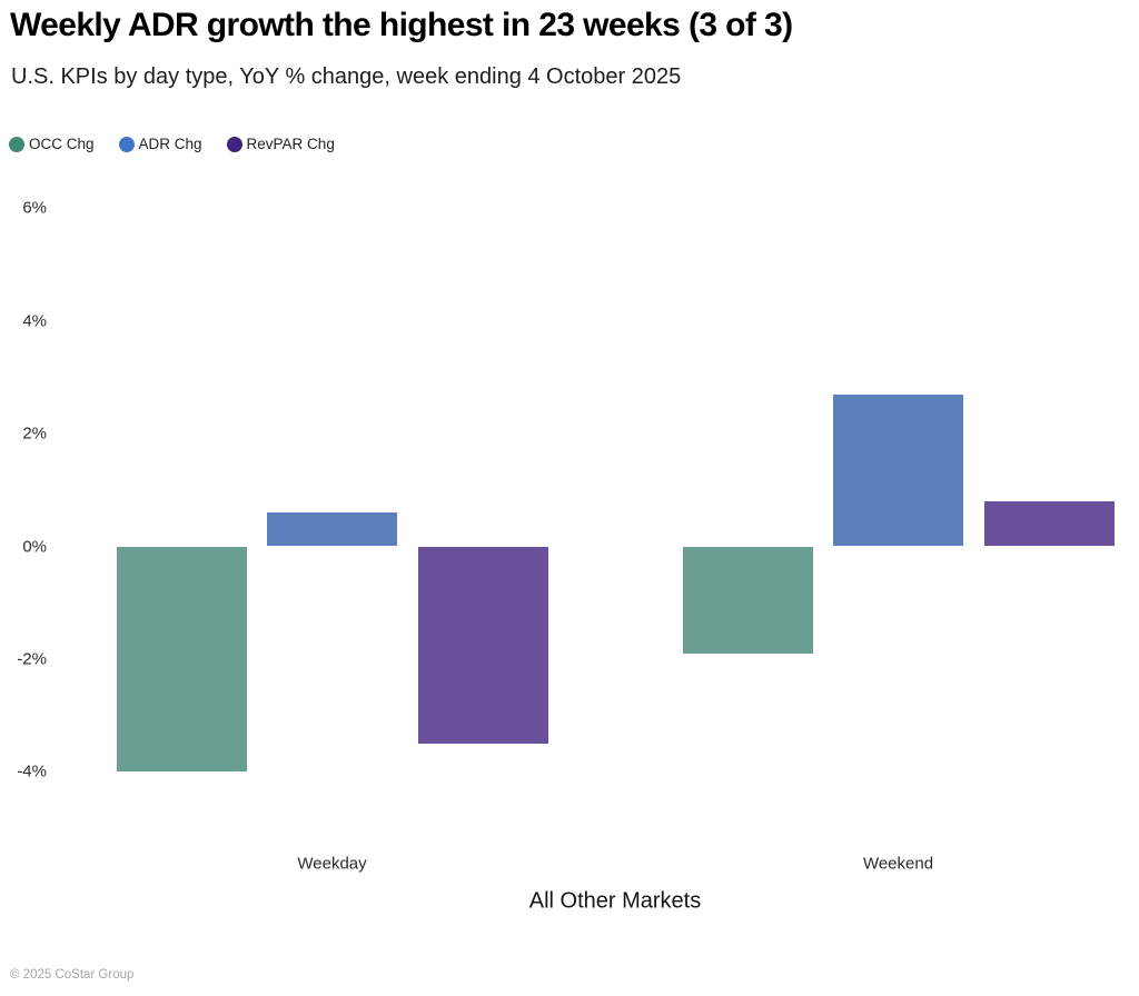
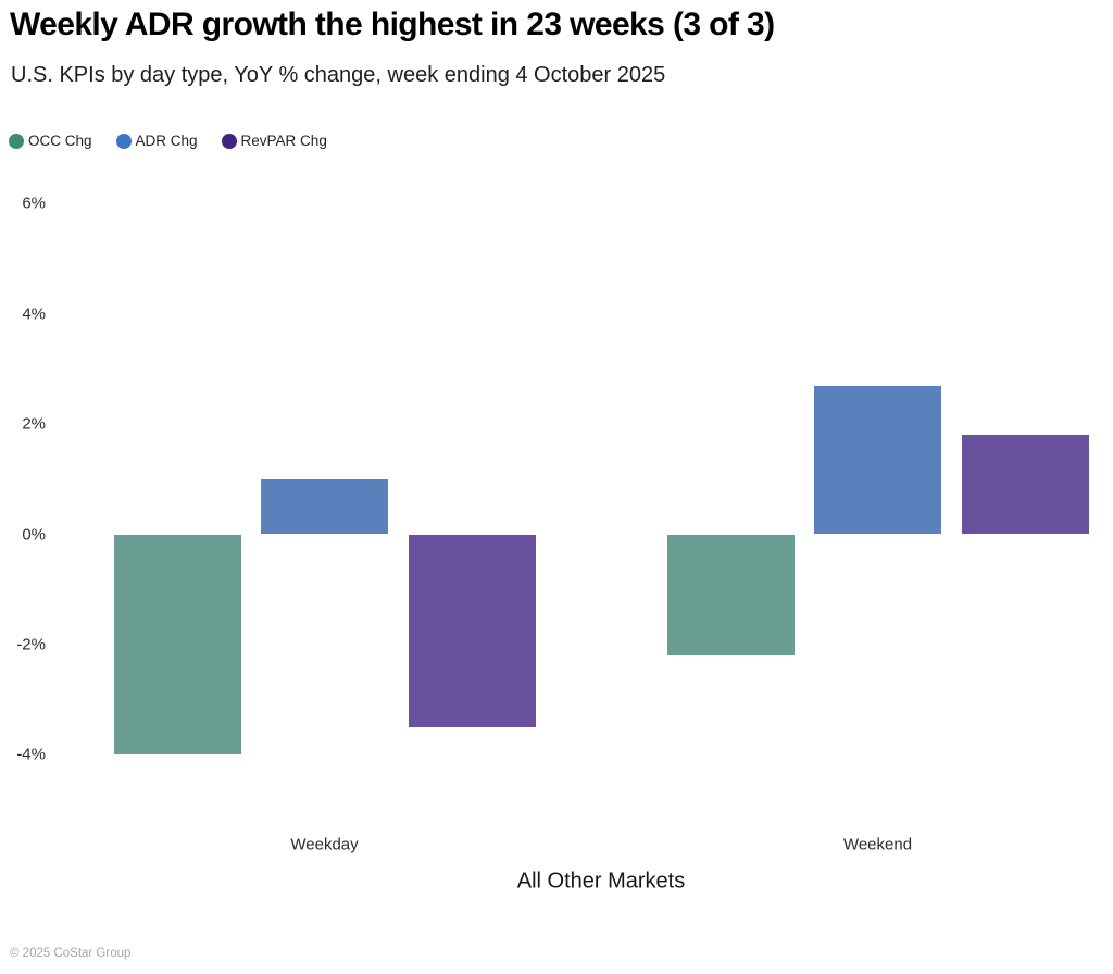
ADR Chg/Weekday: 0.6% -> 1.0%
OCC Chg/Weekend: -1.9% -> -2.2%
RevPAR Chg/Weekend: 0.8% -> 1.8%
